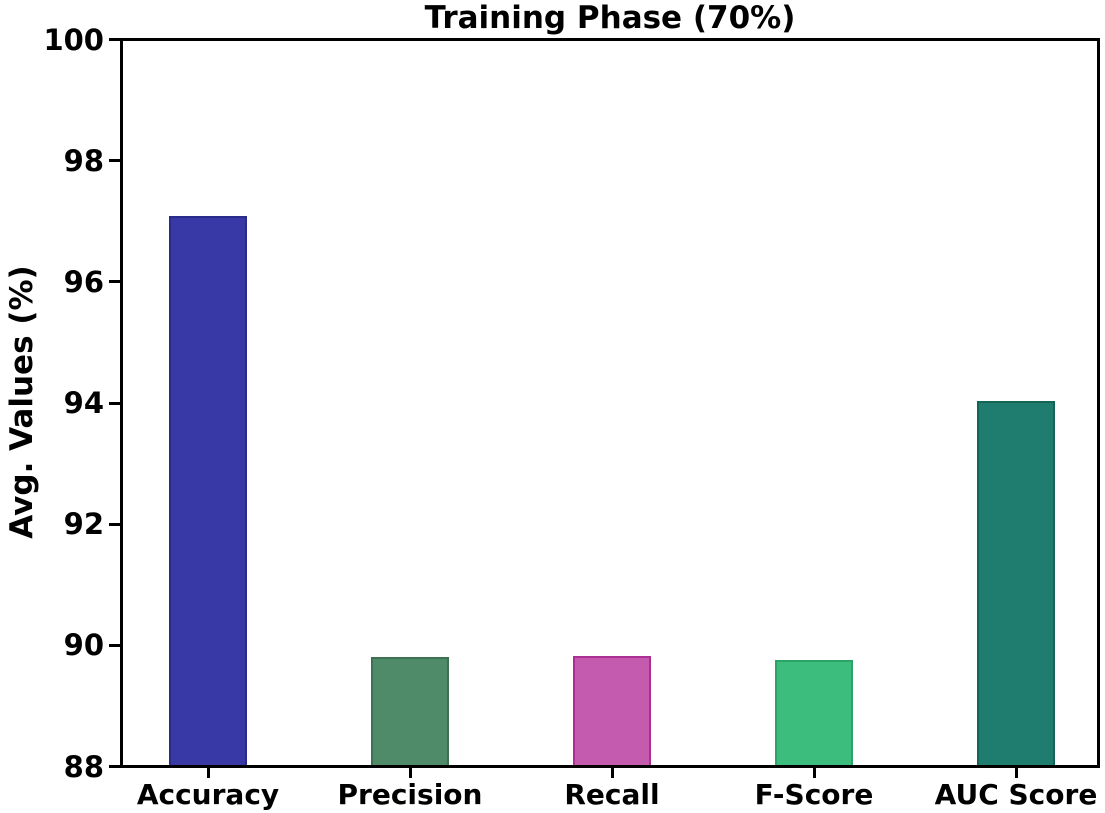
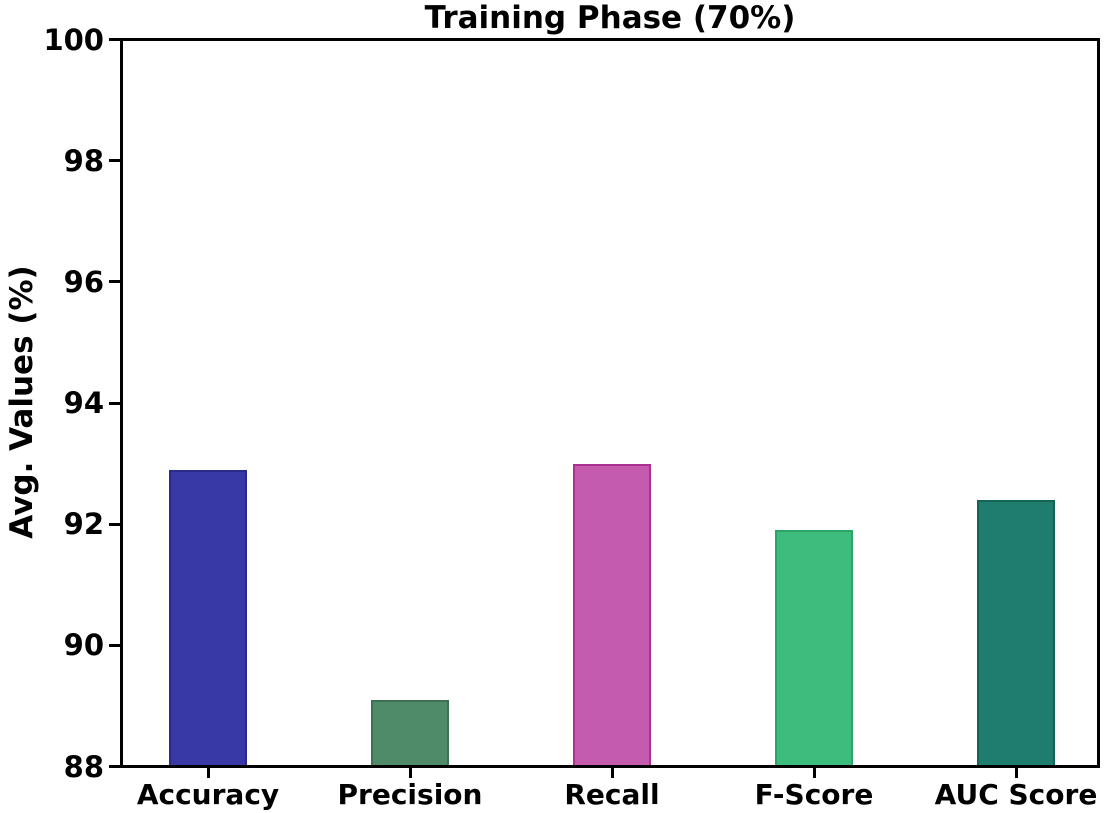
Accuracy: 97.1 -> 92.9
Precision: 89.8 -> 89.1
Recall: 89.8 -> 93.0
F-Score: 89.8 -> 91.9
AUC Score: 94.0 -> 92.4
